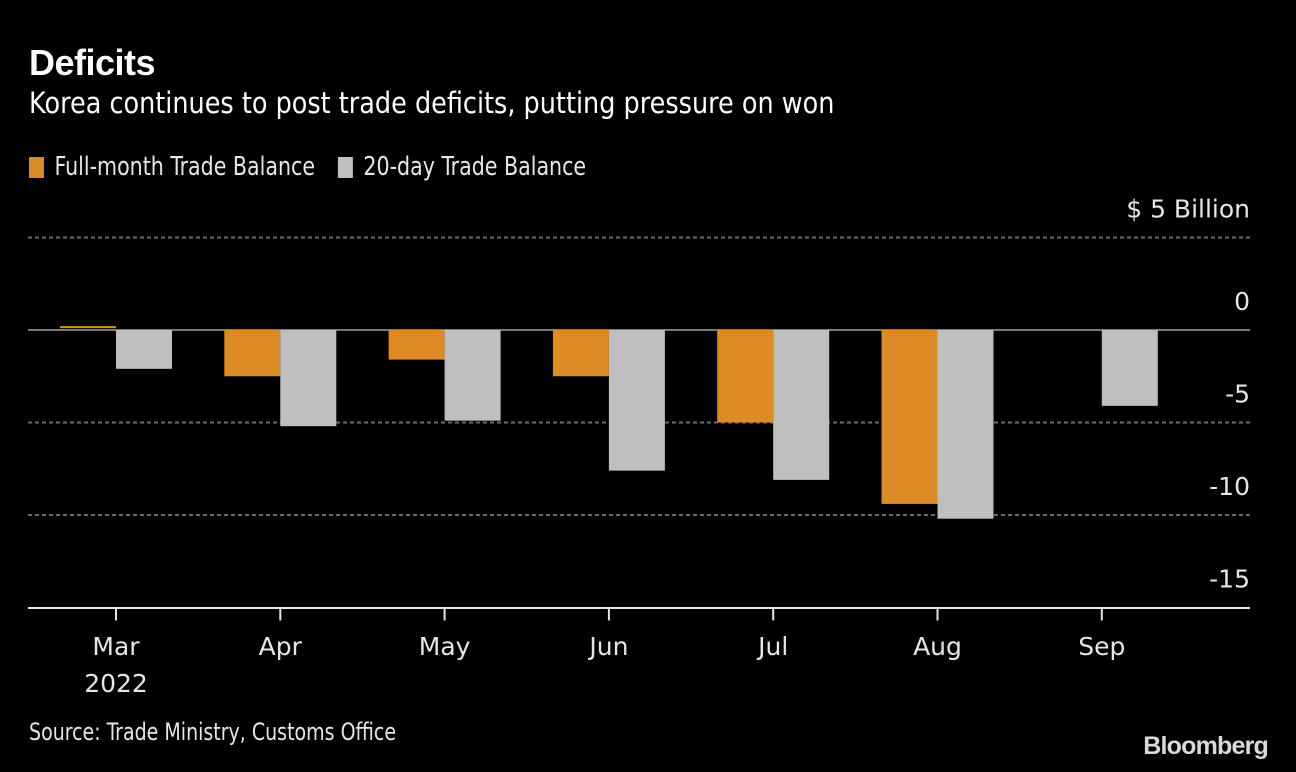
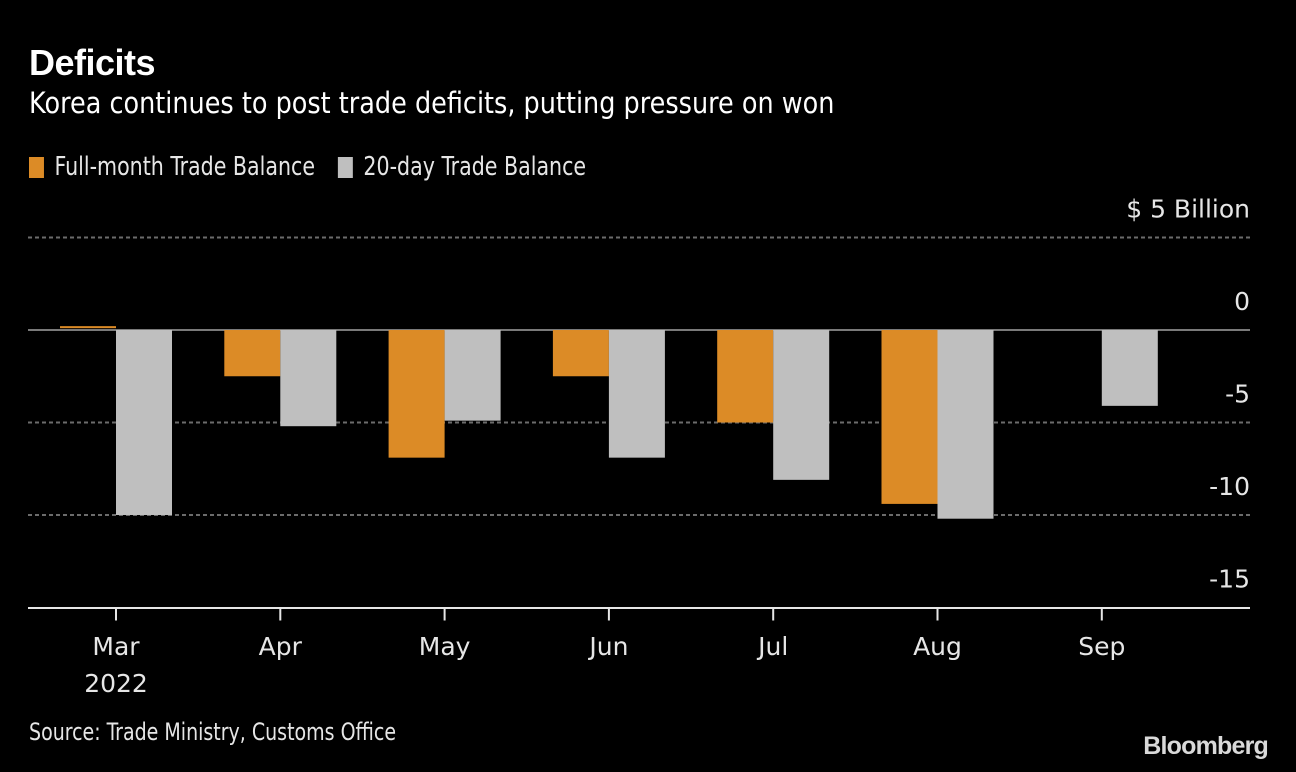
20-day Trade Balance/Mar: -2.1 -> -10.0
Full-month Trade Balance/May: -1.6 -> -6.9
20-day Trade Balance/Jun: -7.6 -> -6.9
